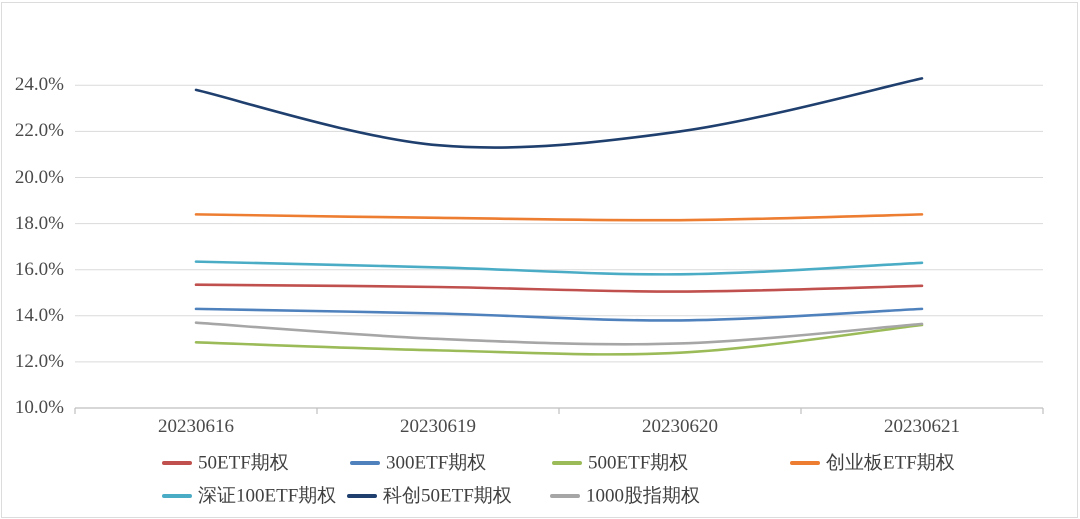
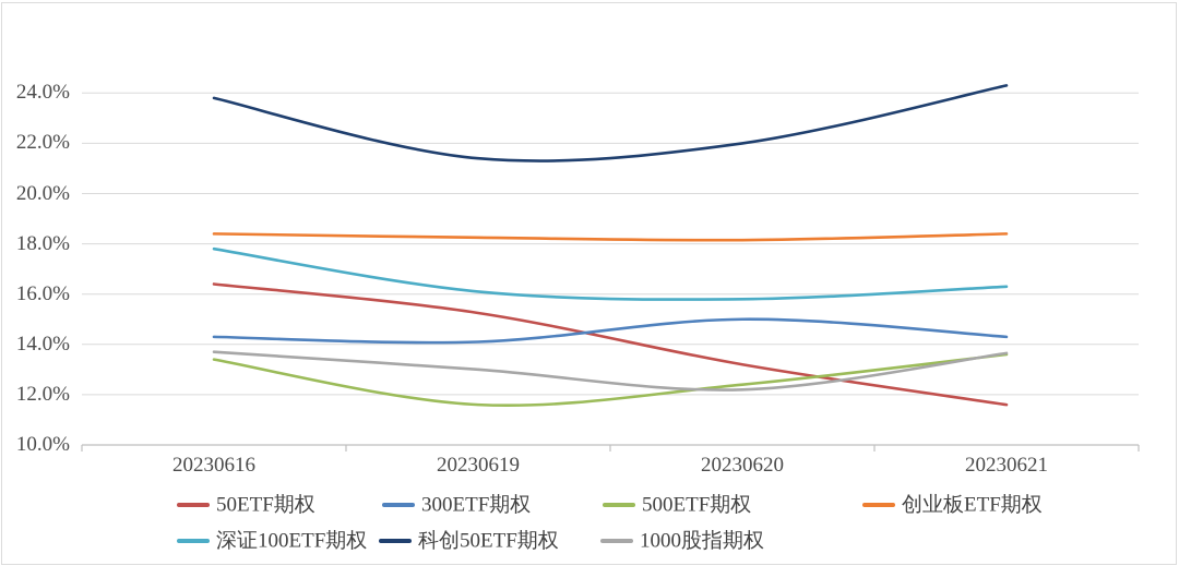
50ETF期权/20230616: 15.3% -> 16.4%
500ETF期权/20230616: 12.8% -> 13.4%
深证100ETF期权/20230616: 16.4% -> 17.8%
500ETF期权/20230619: 12.5% -> 11.6%
50ETF期权/20230620: 15.1% -> 13.2%
300ETF期权/20230620: 13.8% -> 15.0%
1000股指期权/20230620: 12.8% -> 12.2%
50ETF期权/20230621: 15.3% -> 11.6%
